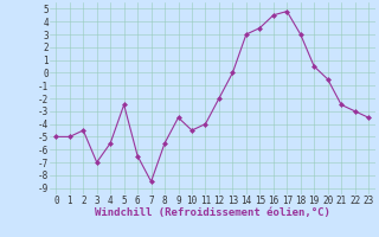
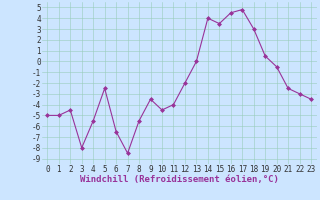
3: -7.0 -> -8.0
14: 3.0 -> 4.0
